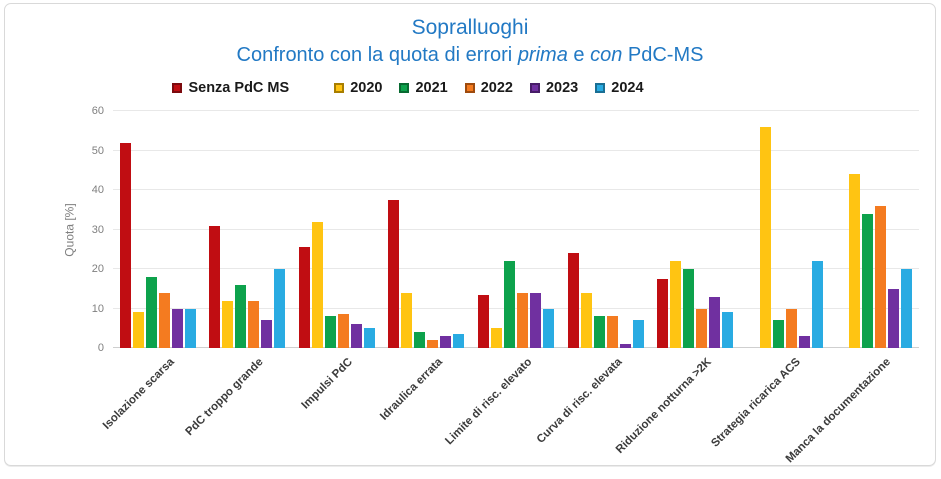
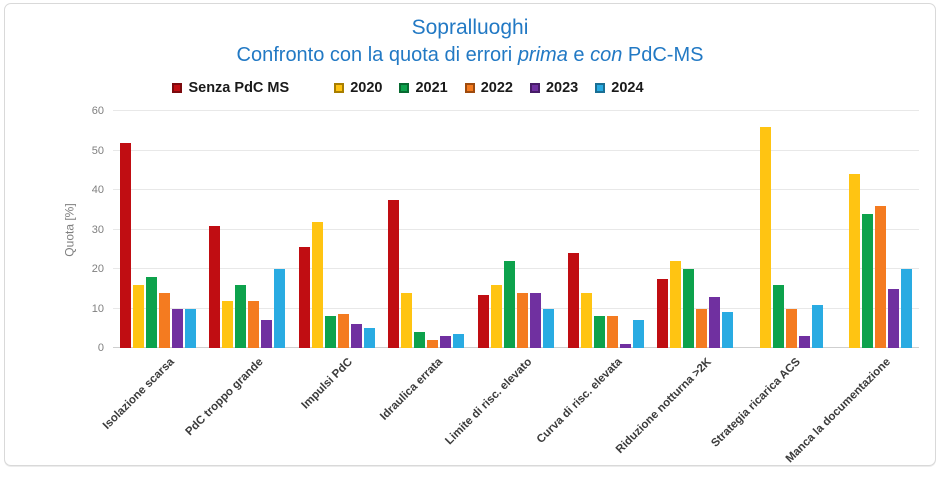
2020/Isolazione scarsa: 9 -> 16
2020/Limite di risc. elevato: 5 -> 16
2021/Strategia ricarica ACS: 7 -> 16
2024/Strategia ricarica ACS: 22 -> 11
